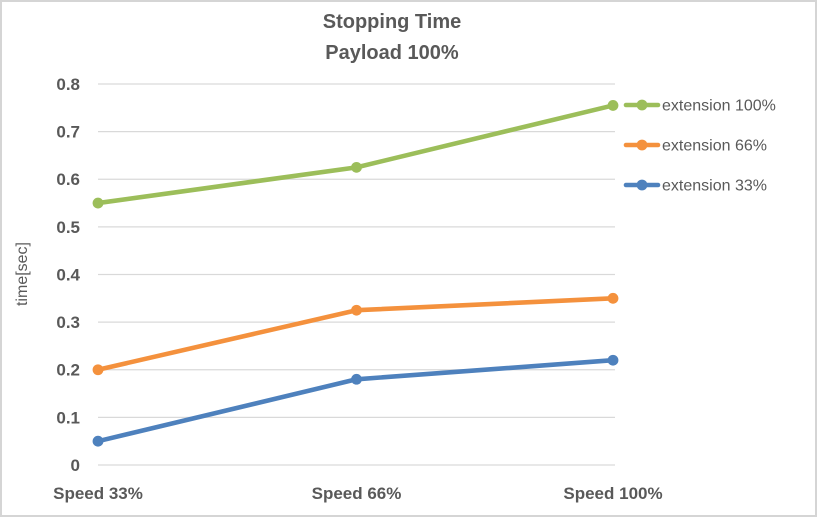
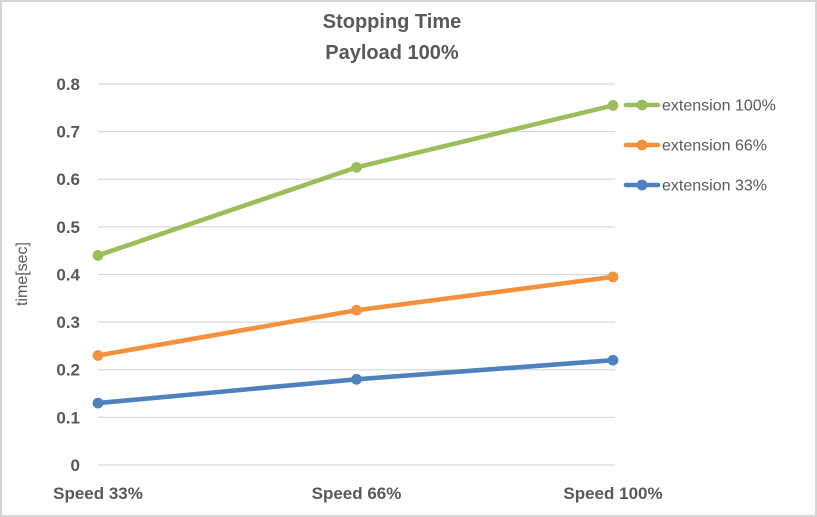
extension 100%/Speed 33%: 0.55 -> 0.44
extension 66%/Speed 33%: 0.20 -> 0.23
extension 33%/Speed 33%: 0.05 -> 0.13
extension 66%/Speed 100%: 0.35 -> 0.40
